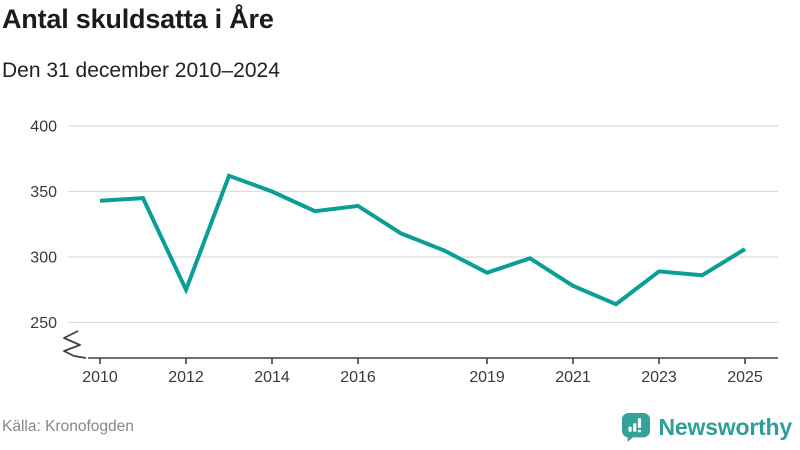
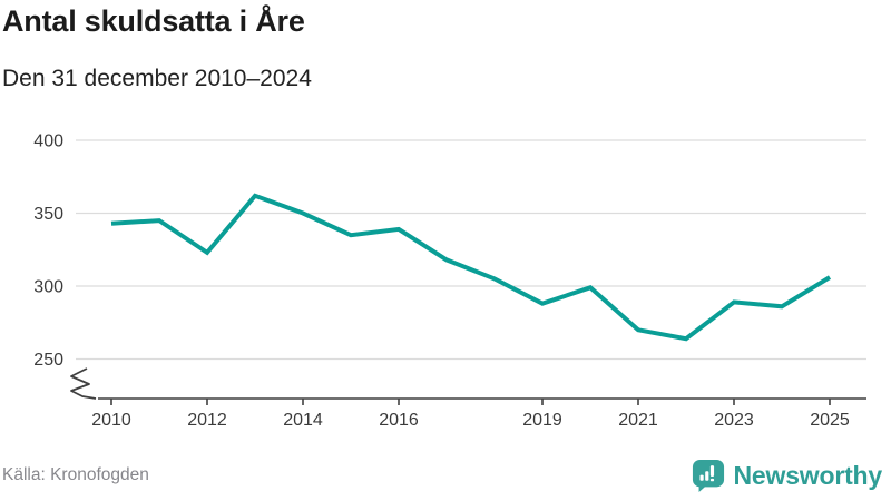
2012: 275 -> 323
2021: 278 -> 270
